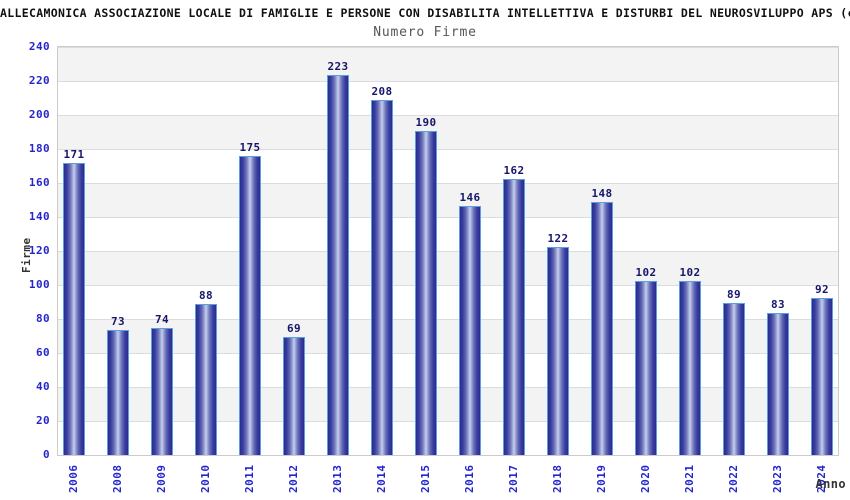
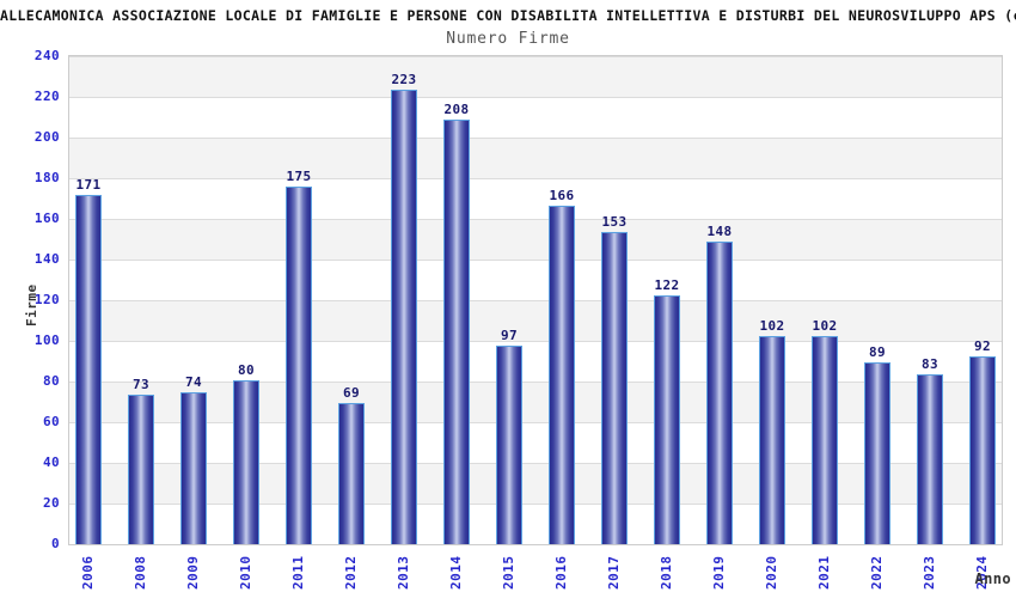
2010: 88 -> 80
2015: 190 -> 97
2016: 146 -> 166
2017: 162 -> 153
